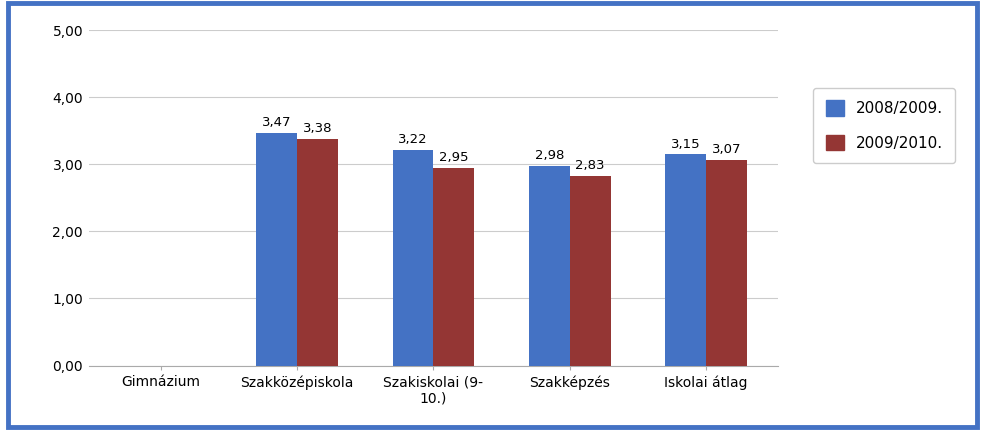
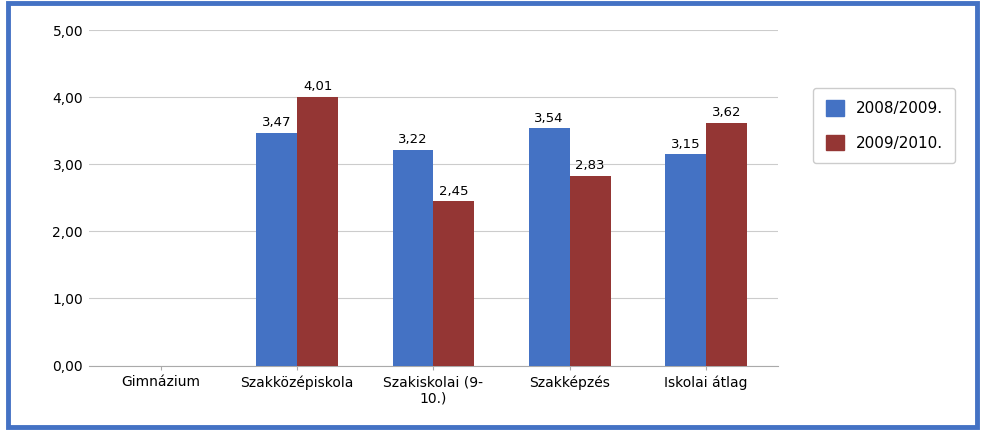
2009/2010./Szakközépiskola: 3,38 -> 4,01
2009/2010./Szakiskolai (9- 10.): 2,95 -> 2,45
2008/2009./Szakképzés: 2,98 -> 3,54
2009/2010./Iskolai átlag: 3,07 -> 3,62
